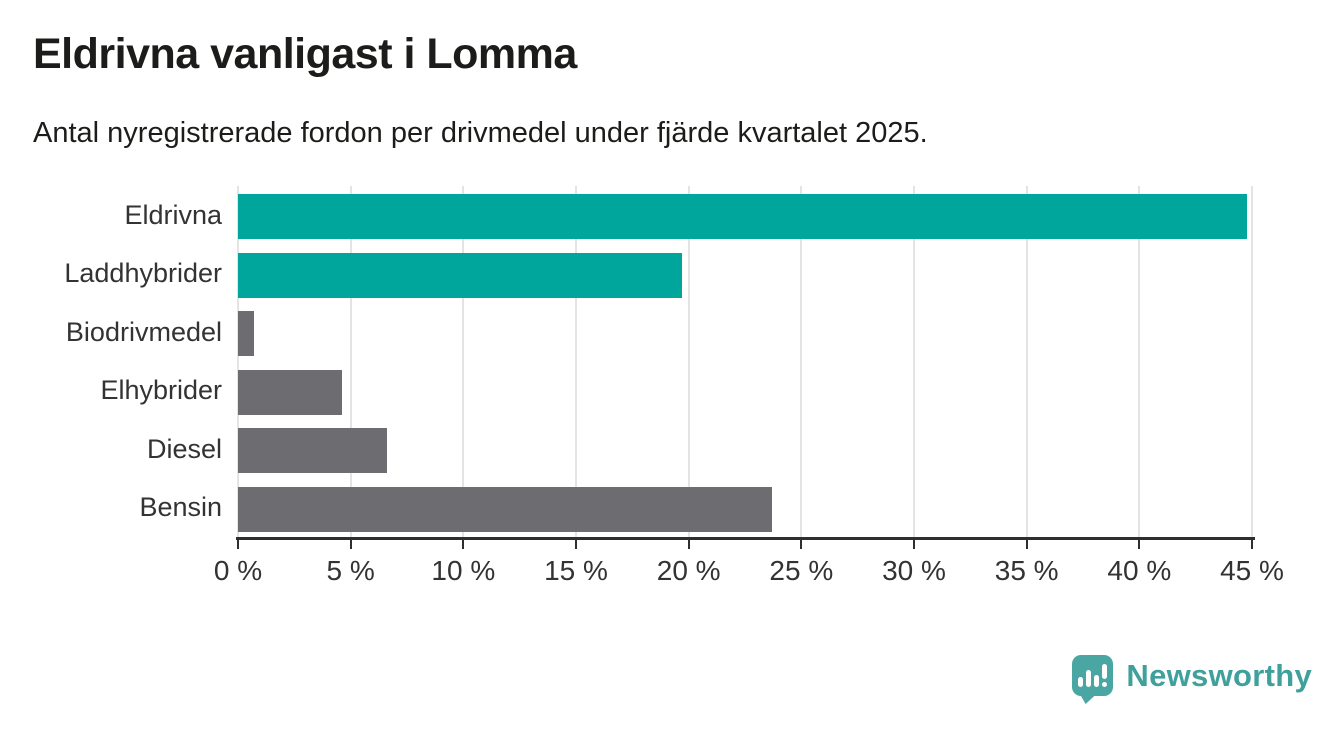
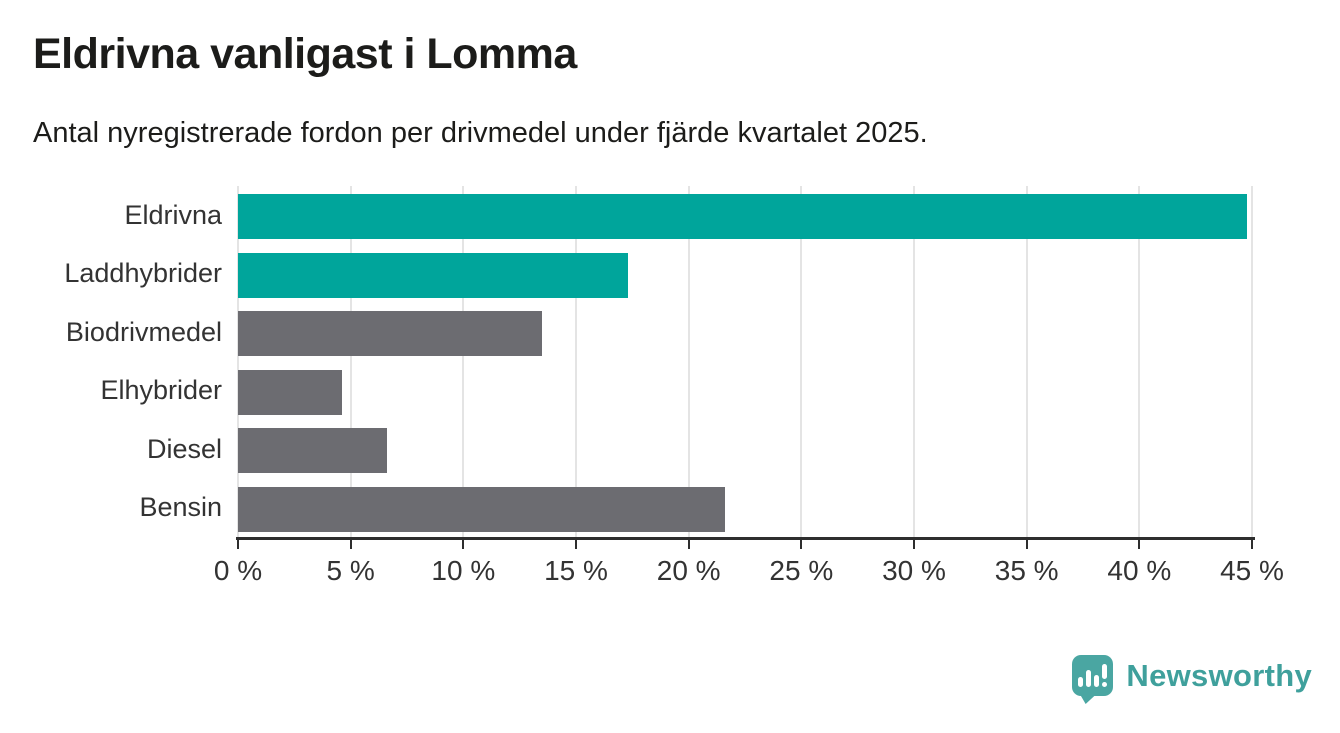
Laddhybrider: 19.7% -> 17.3%
Biodrivmedel: 0.7% -> 13.5%
Bensin: 23.7% -> 21.6%
